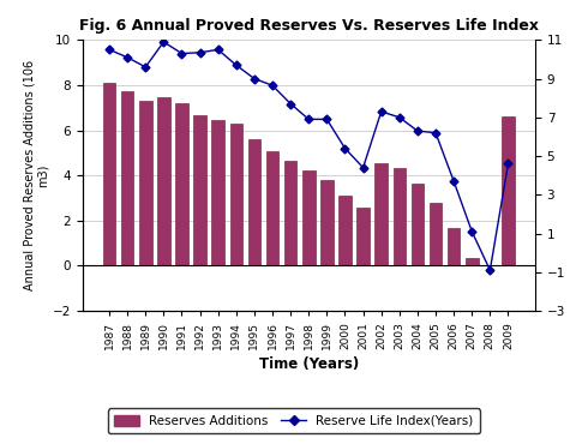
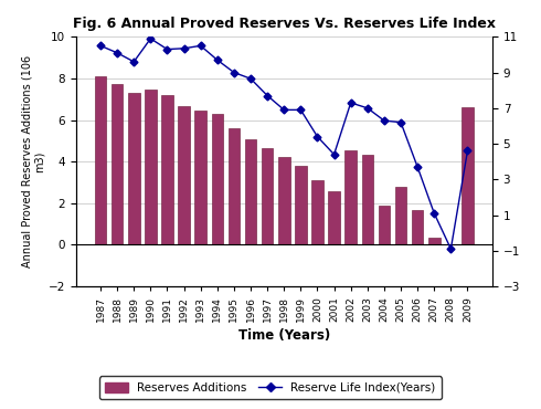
Reserves Additions/2004: 3.6 -> 1.9
